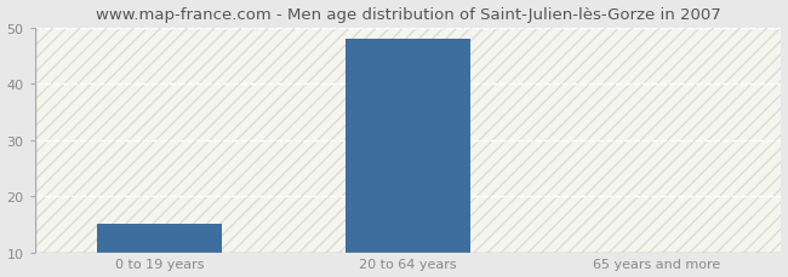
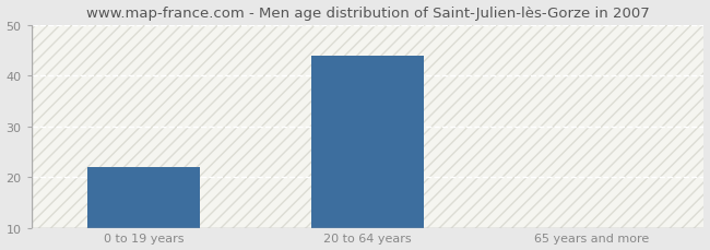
0 to 19 years: 15 -> 22
20 to 64 years: 48 -> 44
